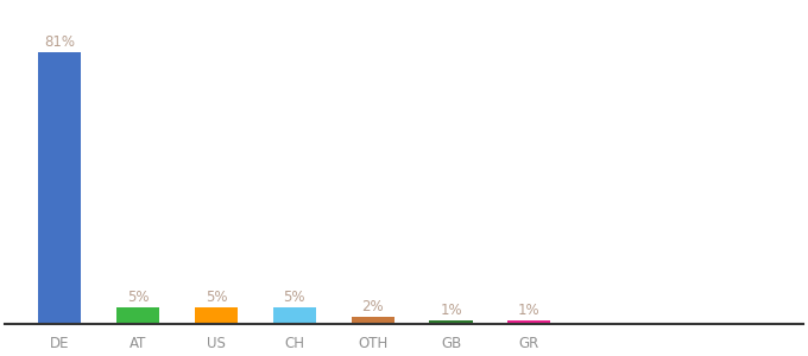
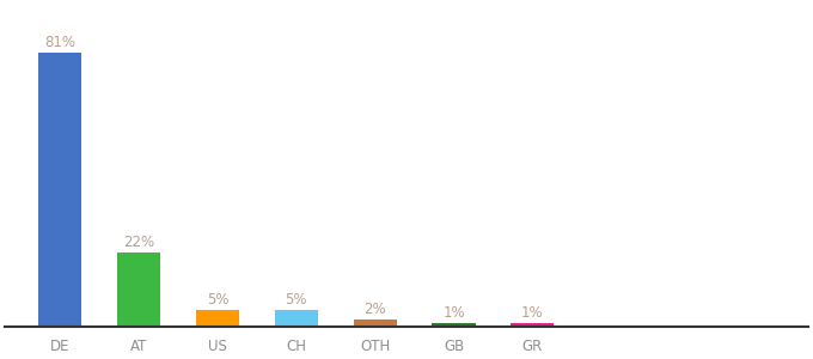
AT: 5% -> 22%
